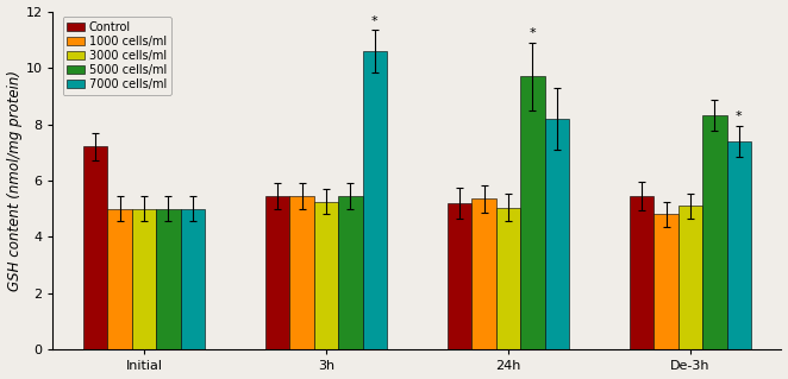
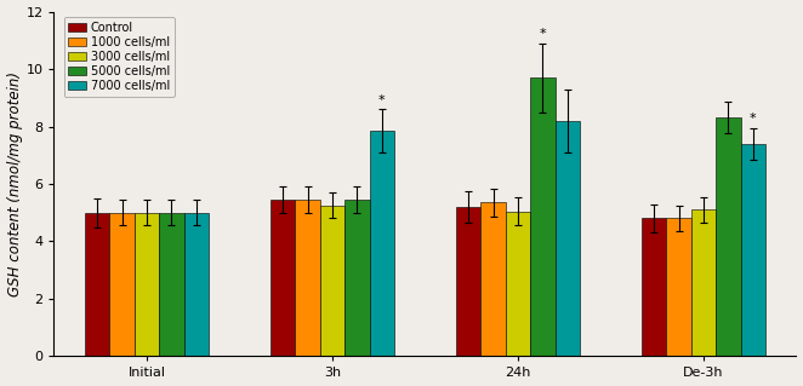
Control/Initial: 7.20 -> 5.00
7000 cells/ml/3h: 10.60 -> 7.85
Control/De-3h: 5.45 -> 4.80
